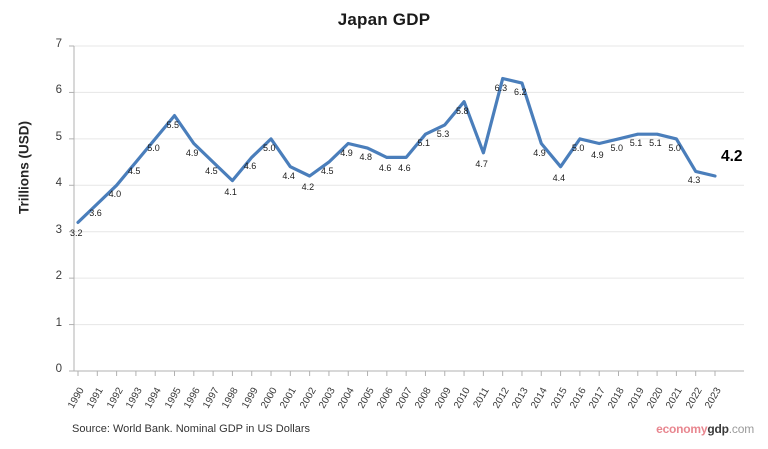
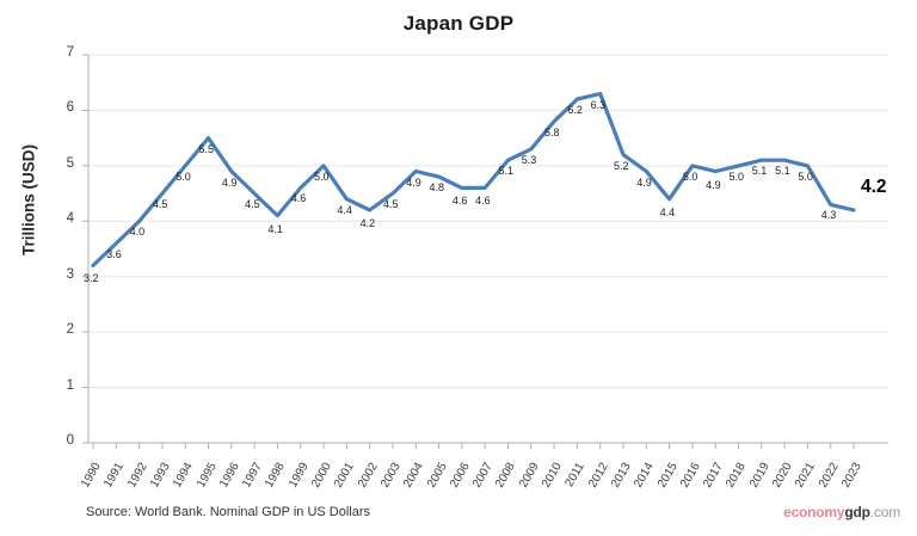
2011: 4.7 -> 6.2
2013: 6.2 -> 5.2
